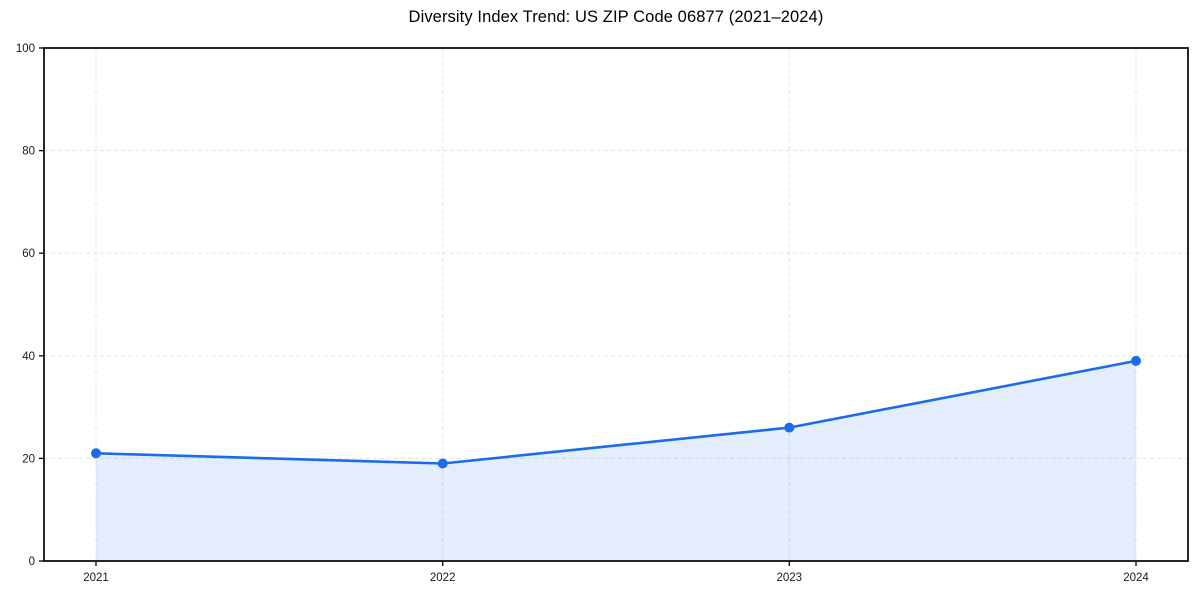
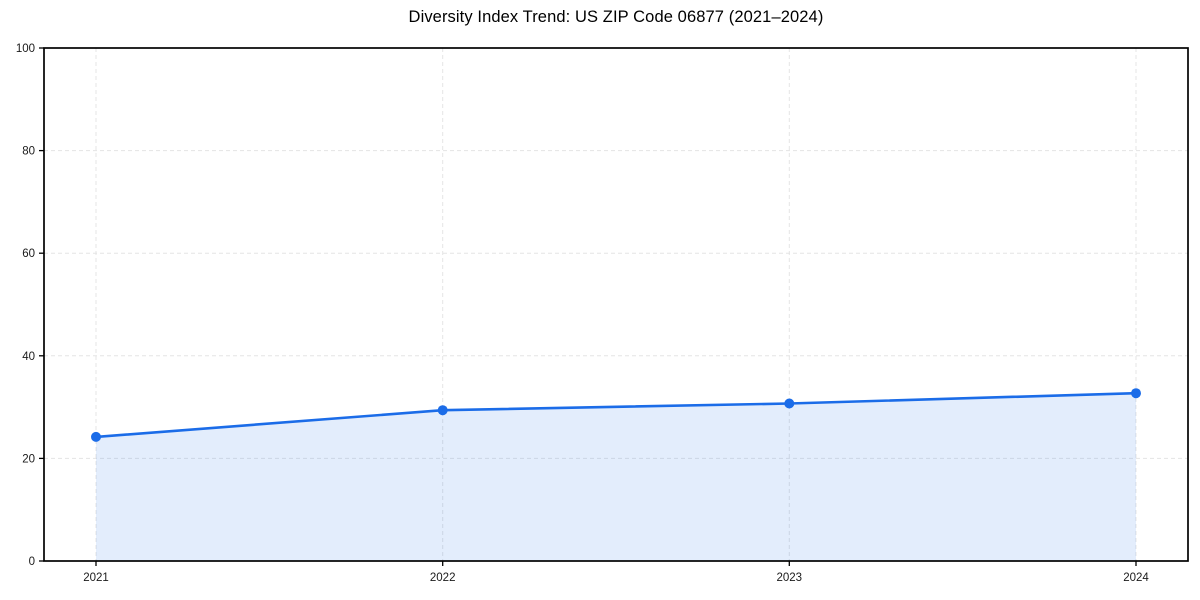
2021: 21 -> 24
2022: 19 -> 29
2023: 26 -> 31
2024: 39 -> 33
